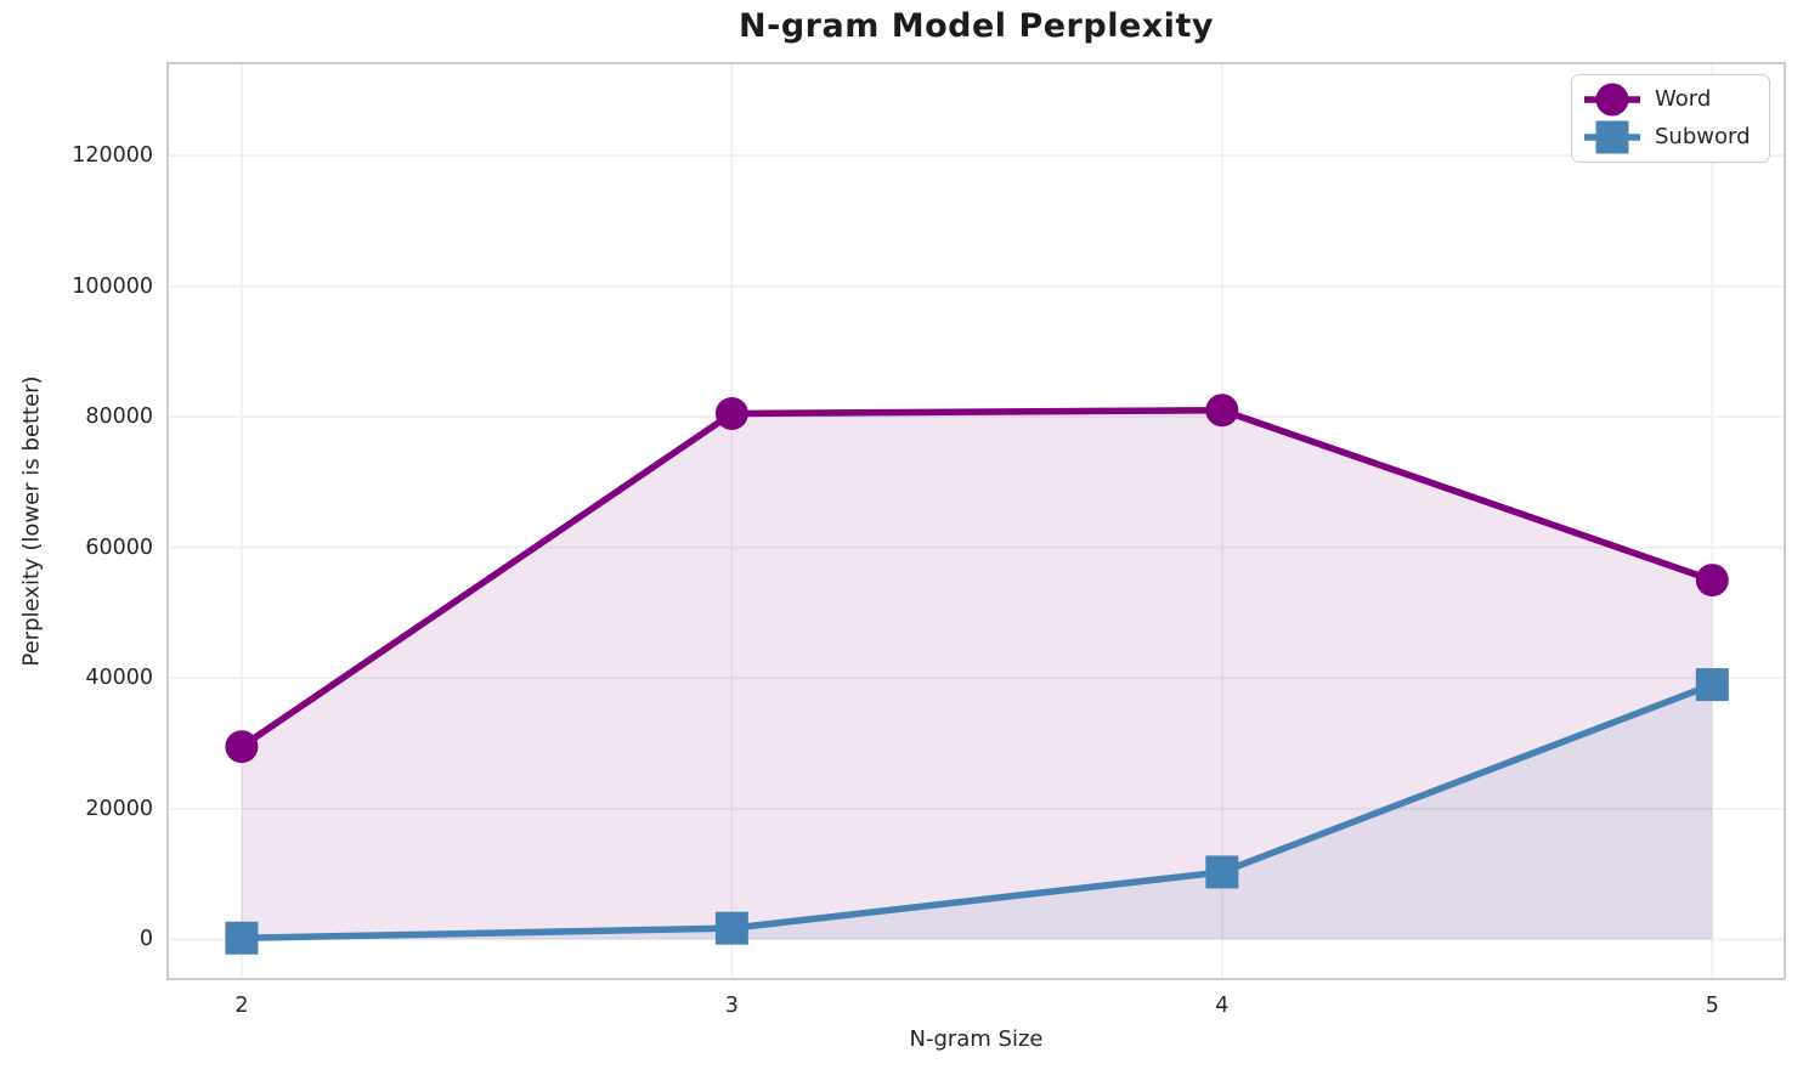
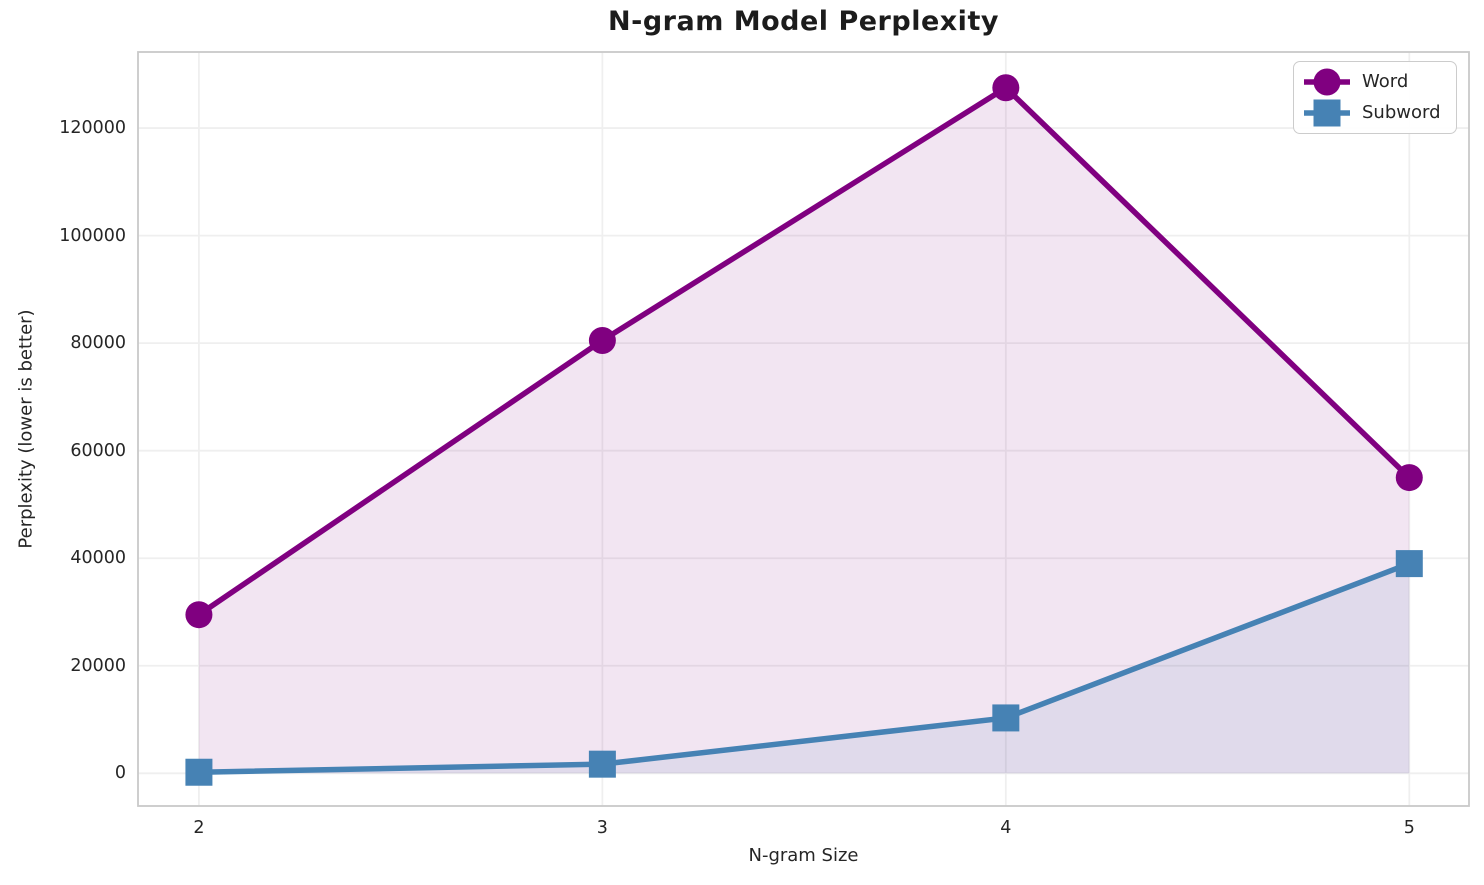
Word/4: 81000 -> 128000
